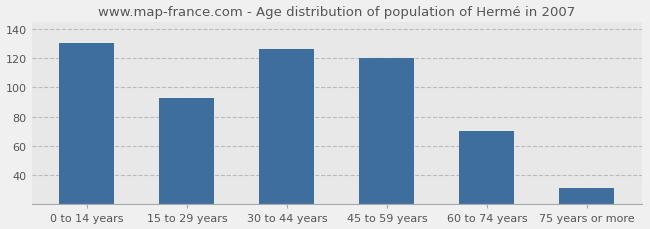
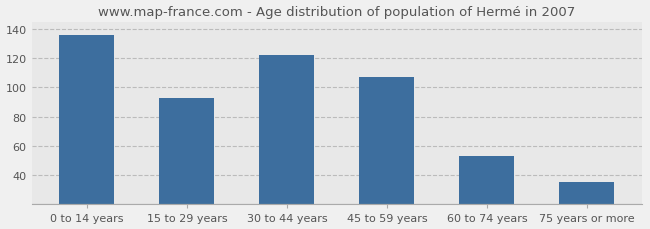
0 to 14 years: 130 -> 136
30 to 44 years: 126 -> 122
45 to 59 years: 120 -> 107
60 to 74 years: 70 -> 53
75 years or more: 31 -> 35
